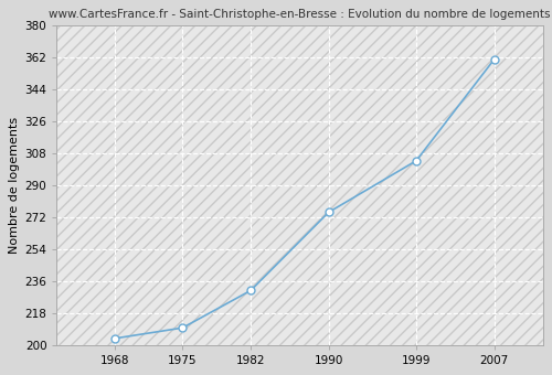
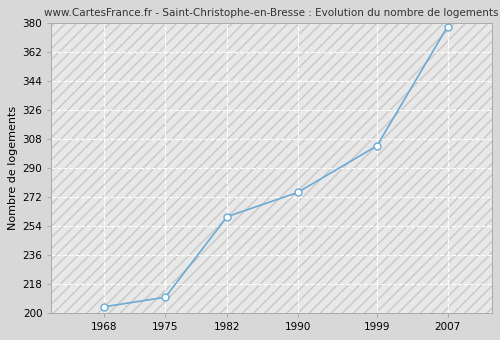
1982: 231 -> 260
2007: 361 -> 378
